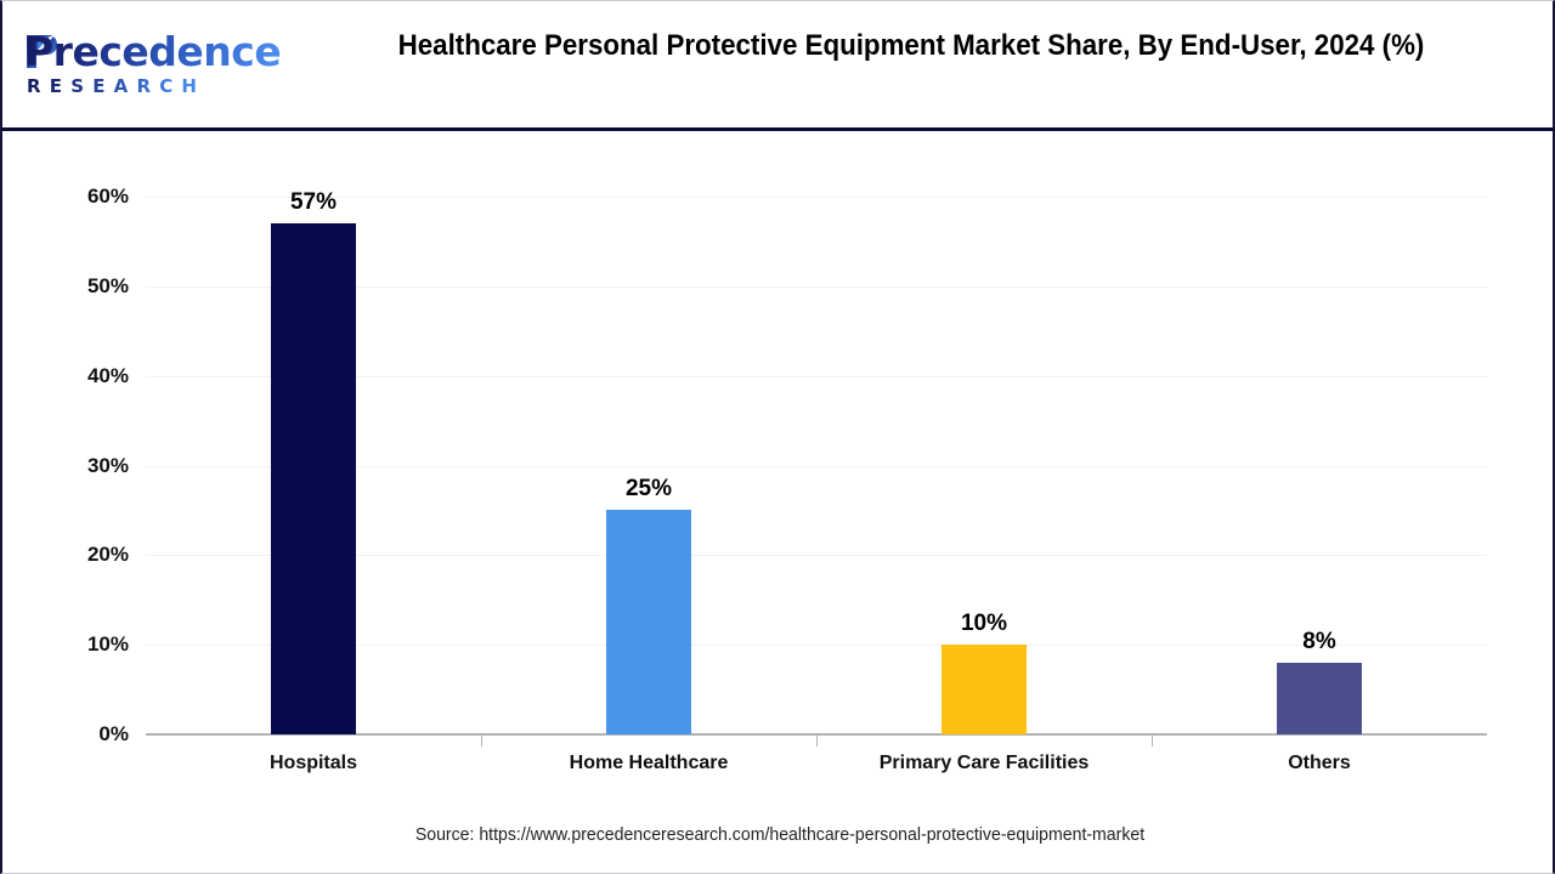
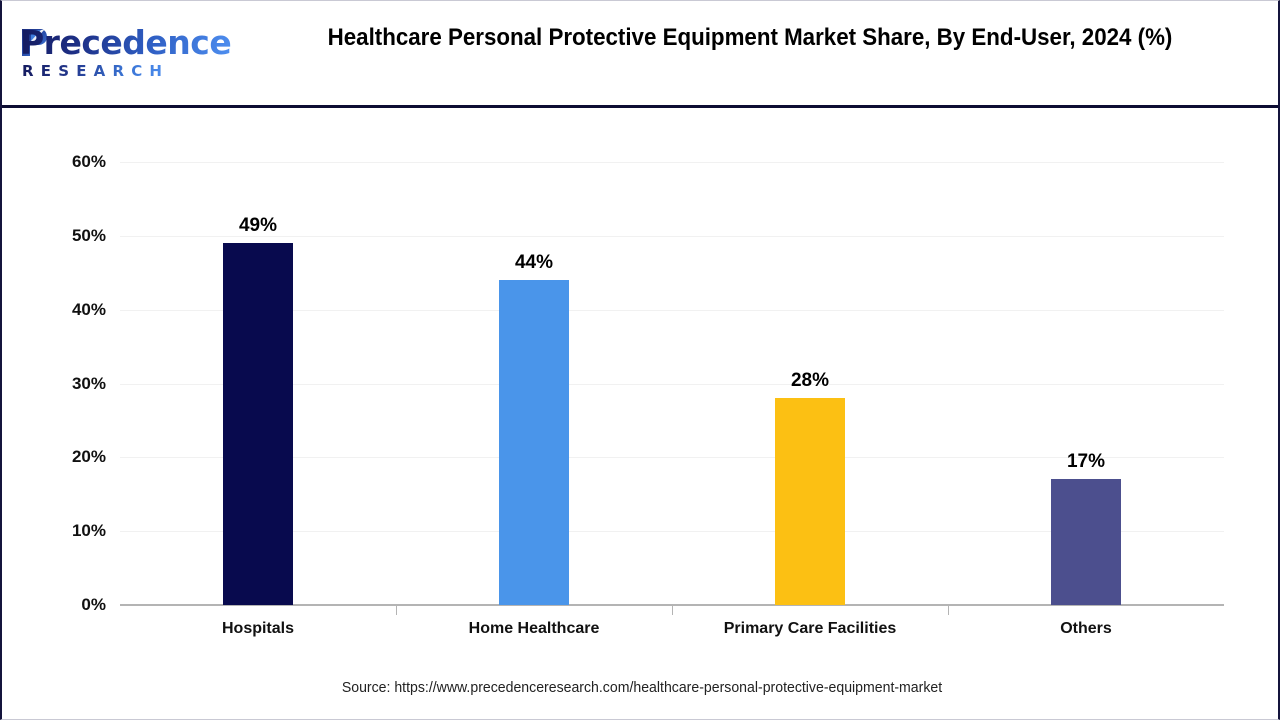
Hospitals: 57% -> 49%
Home Healthcare: 25% -> 44%
Primary Care Facilities: 10% -> 28%
Others: 8% -> 17%
